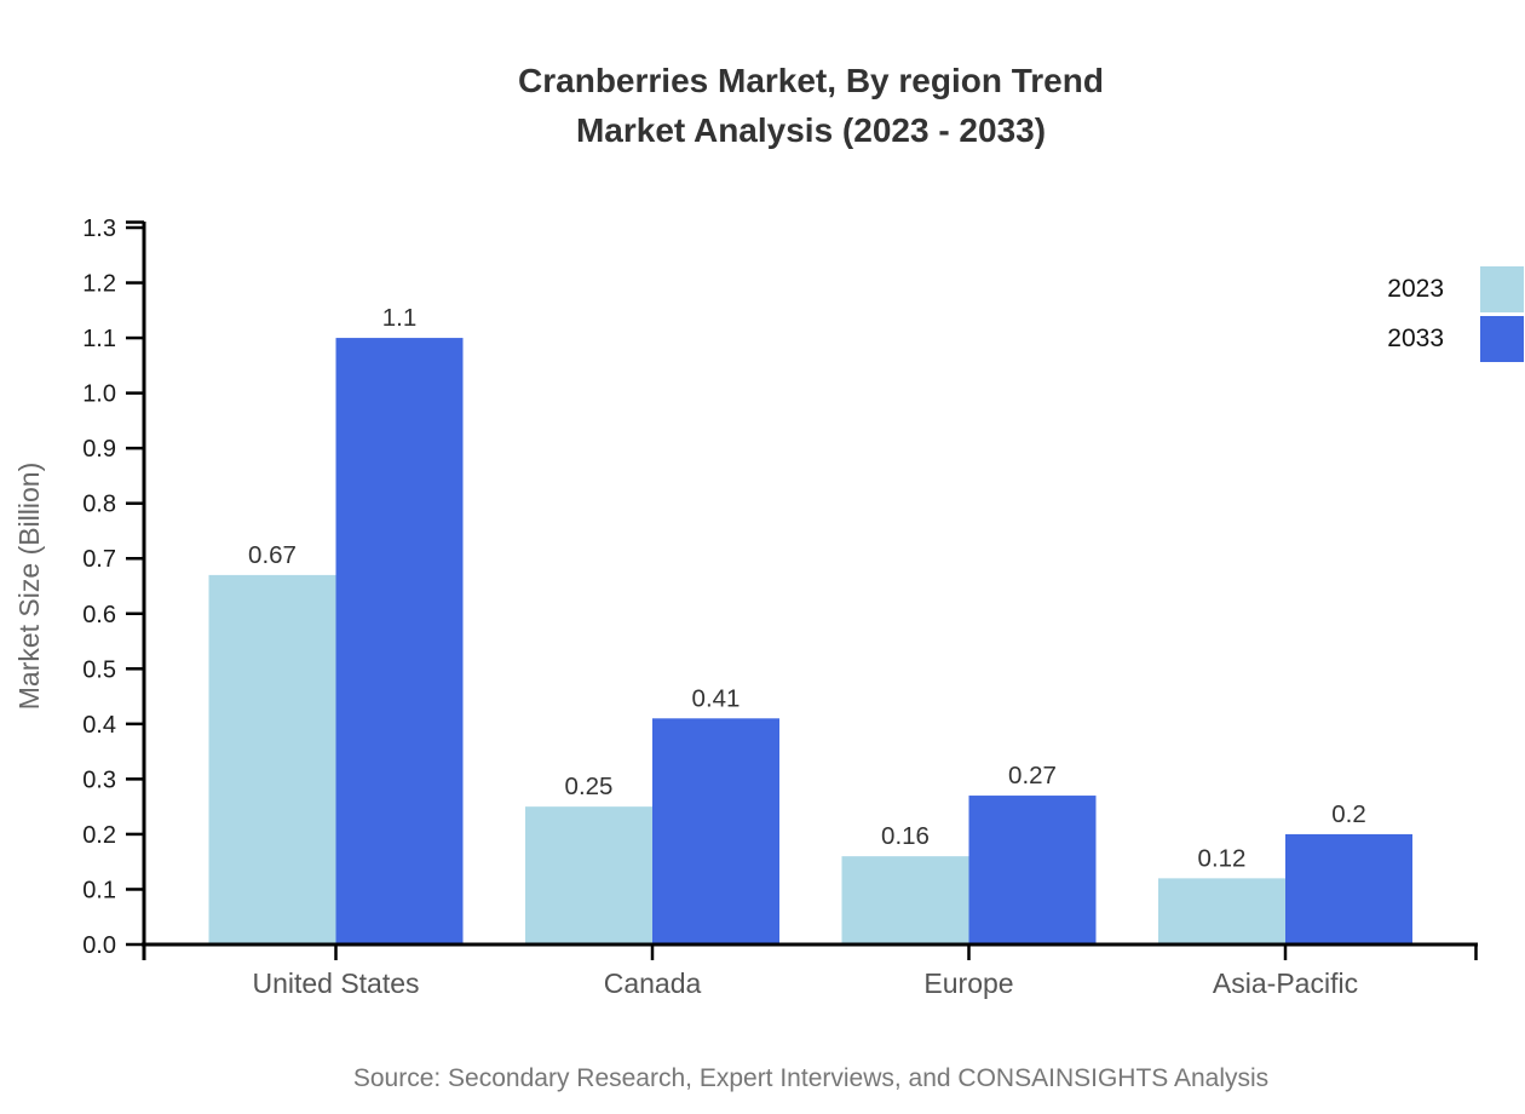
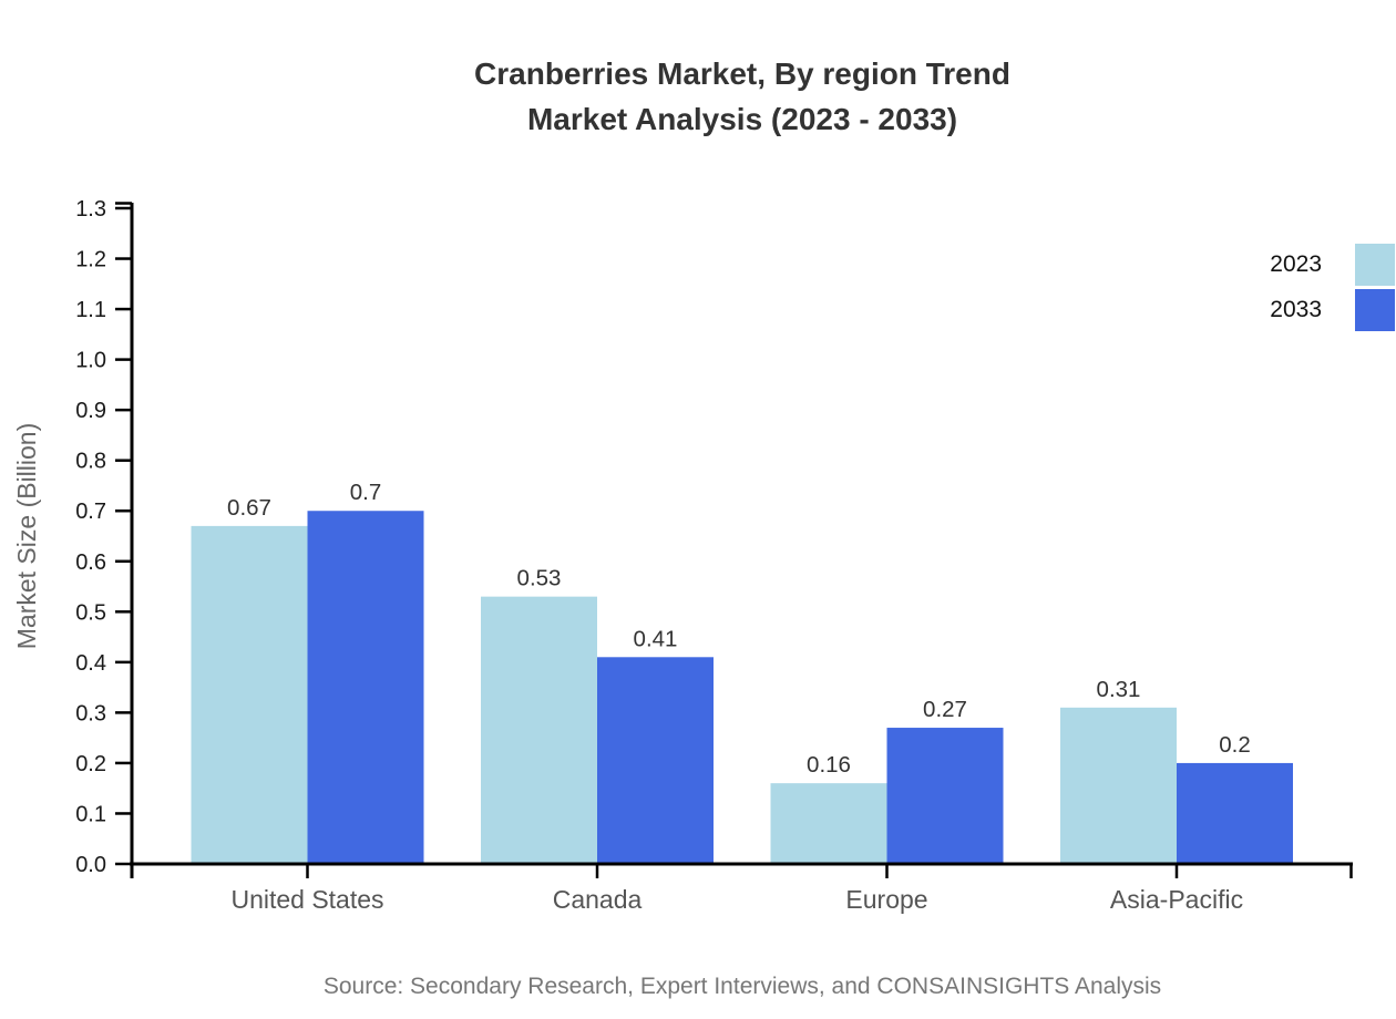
2033/United States: 1.1 -> 0.7
2023/Canada: 0.25 -> 0.53
2023/Asia-Pacific: 0.12 -> 0.31
